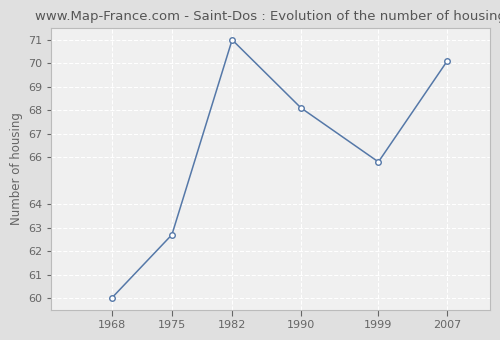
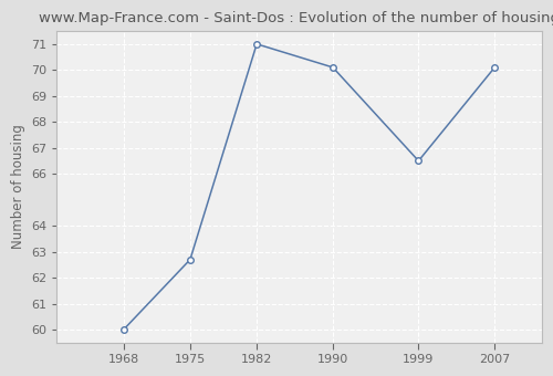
1990: 68.1 -> 70.1
1999: 65.8 -> 66.5
